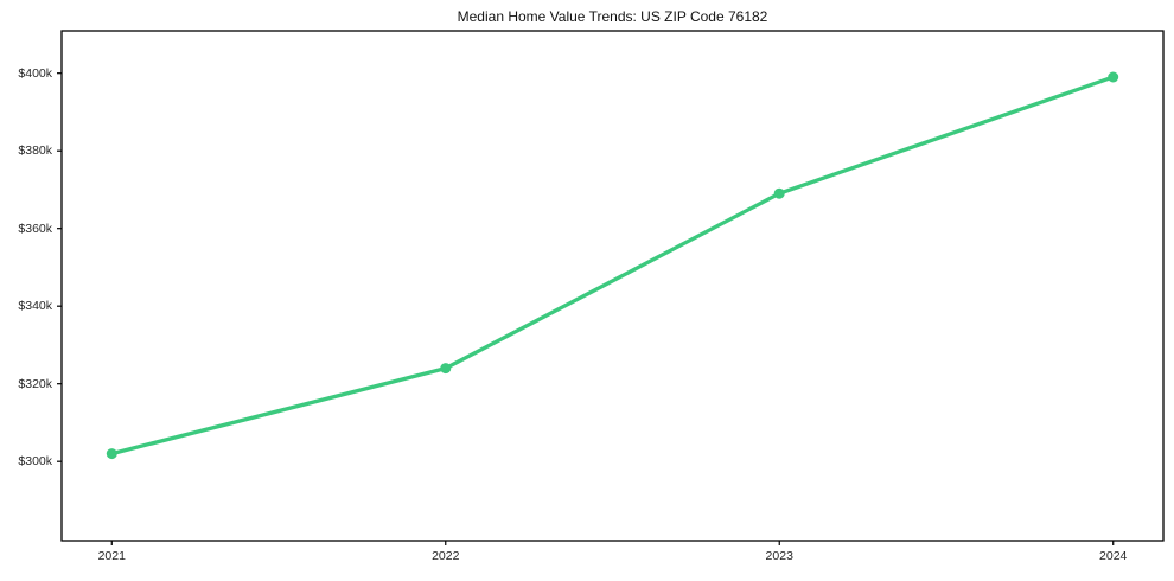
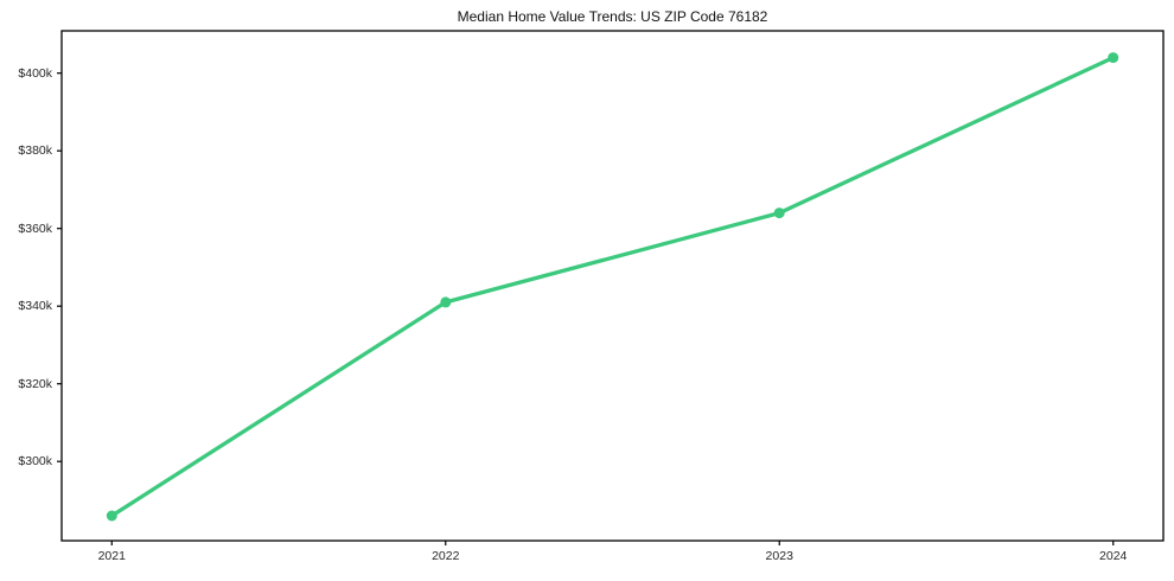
2021: $302k -> $286k
2022: $324k -> $341k
2023: $369k -> $364k
2024: $399k -> $404k
